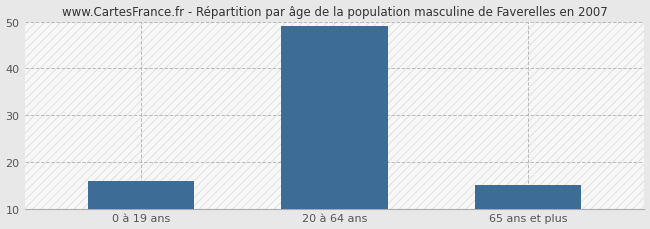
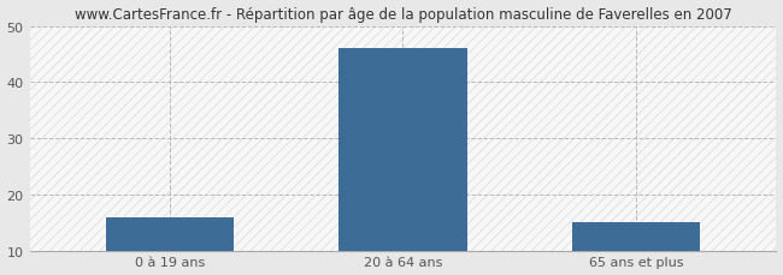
20 à 64 ans: 49 -> 46
